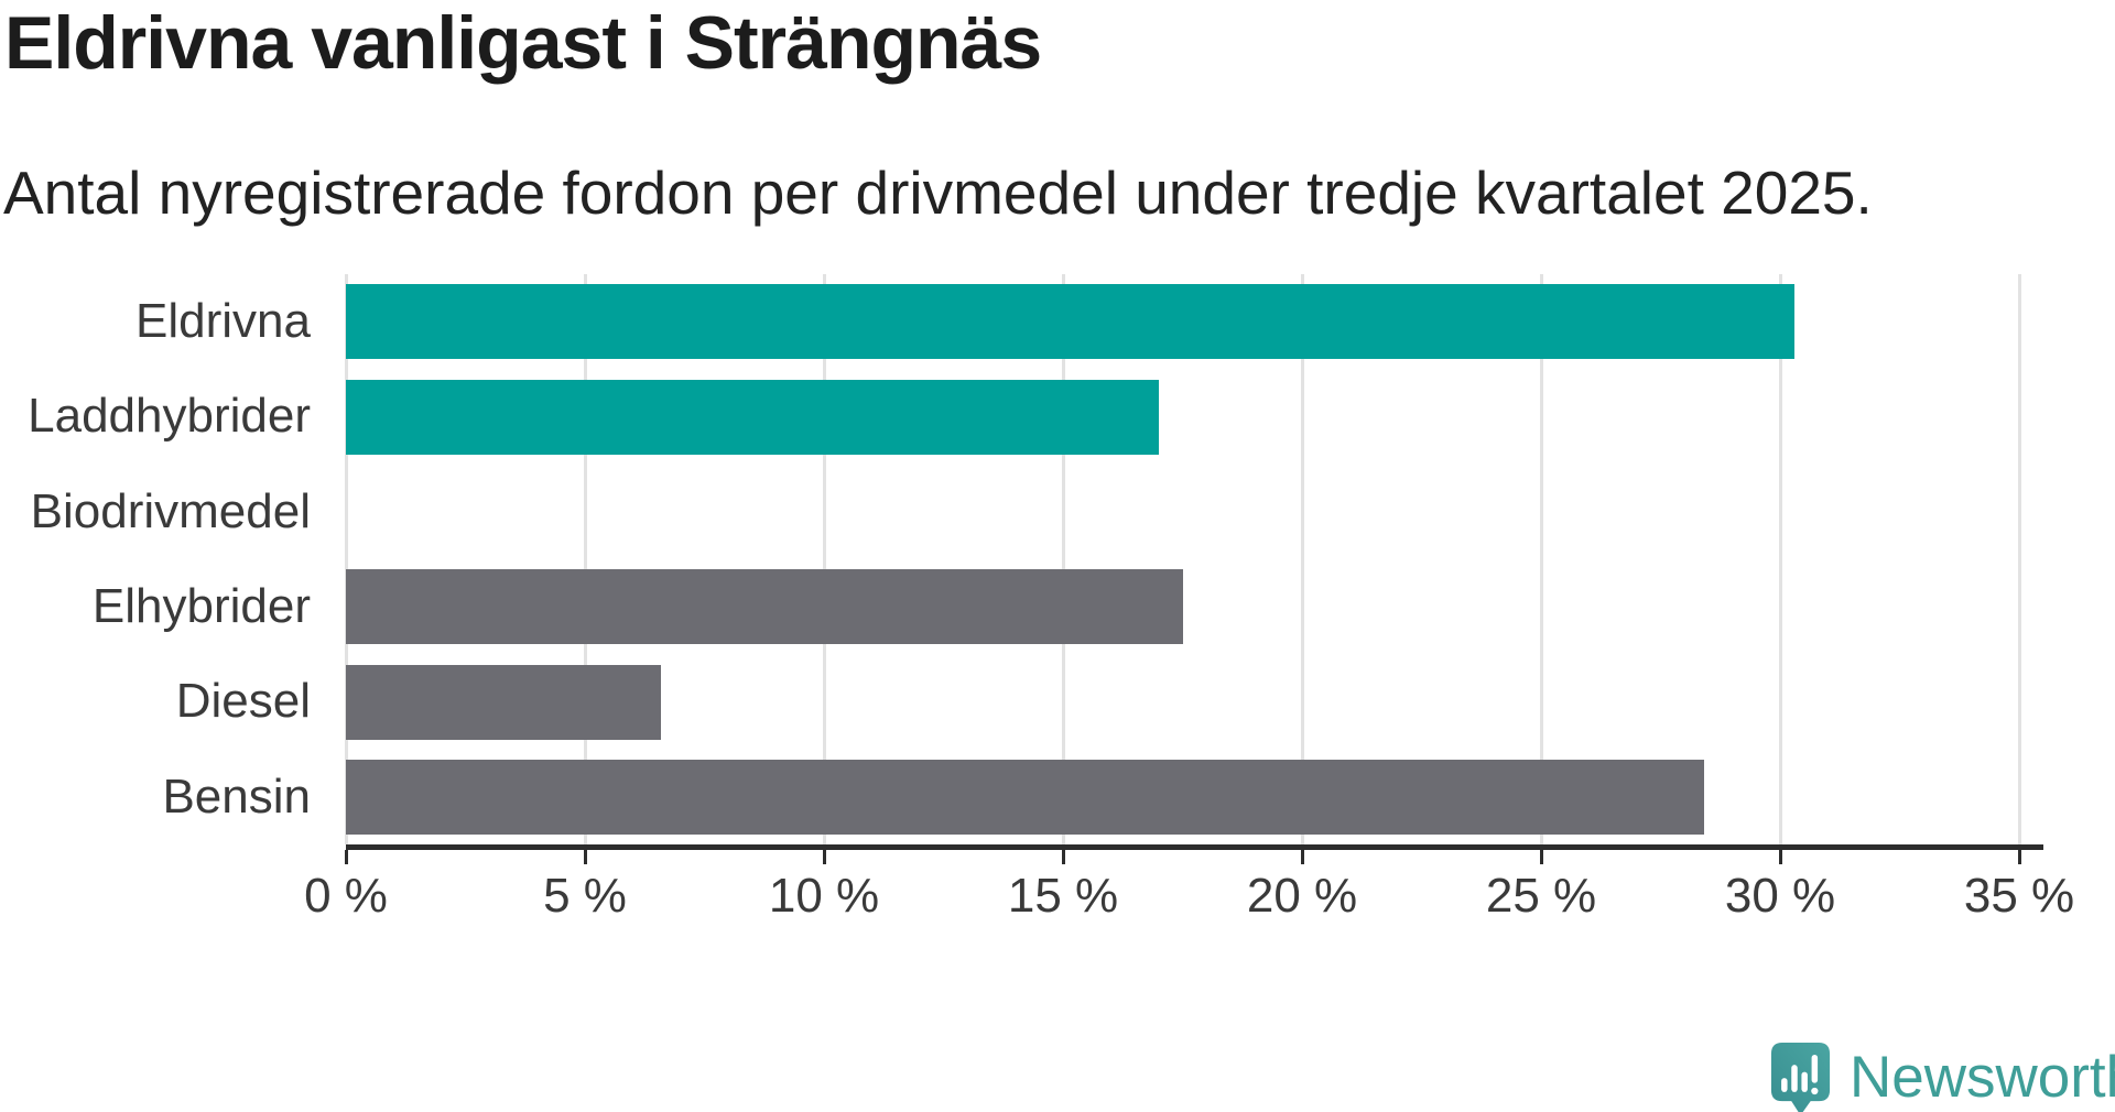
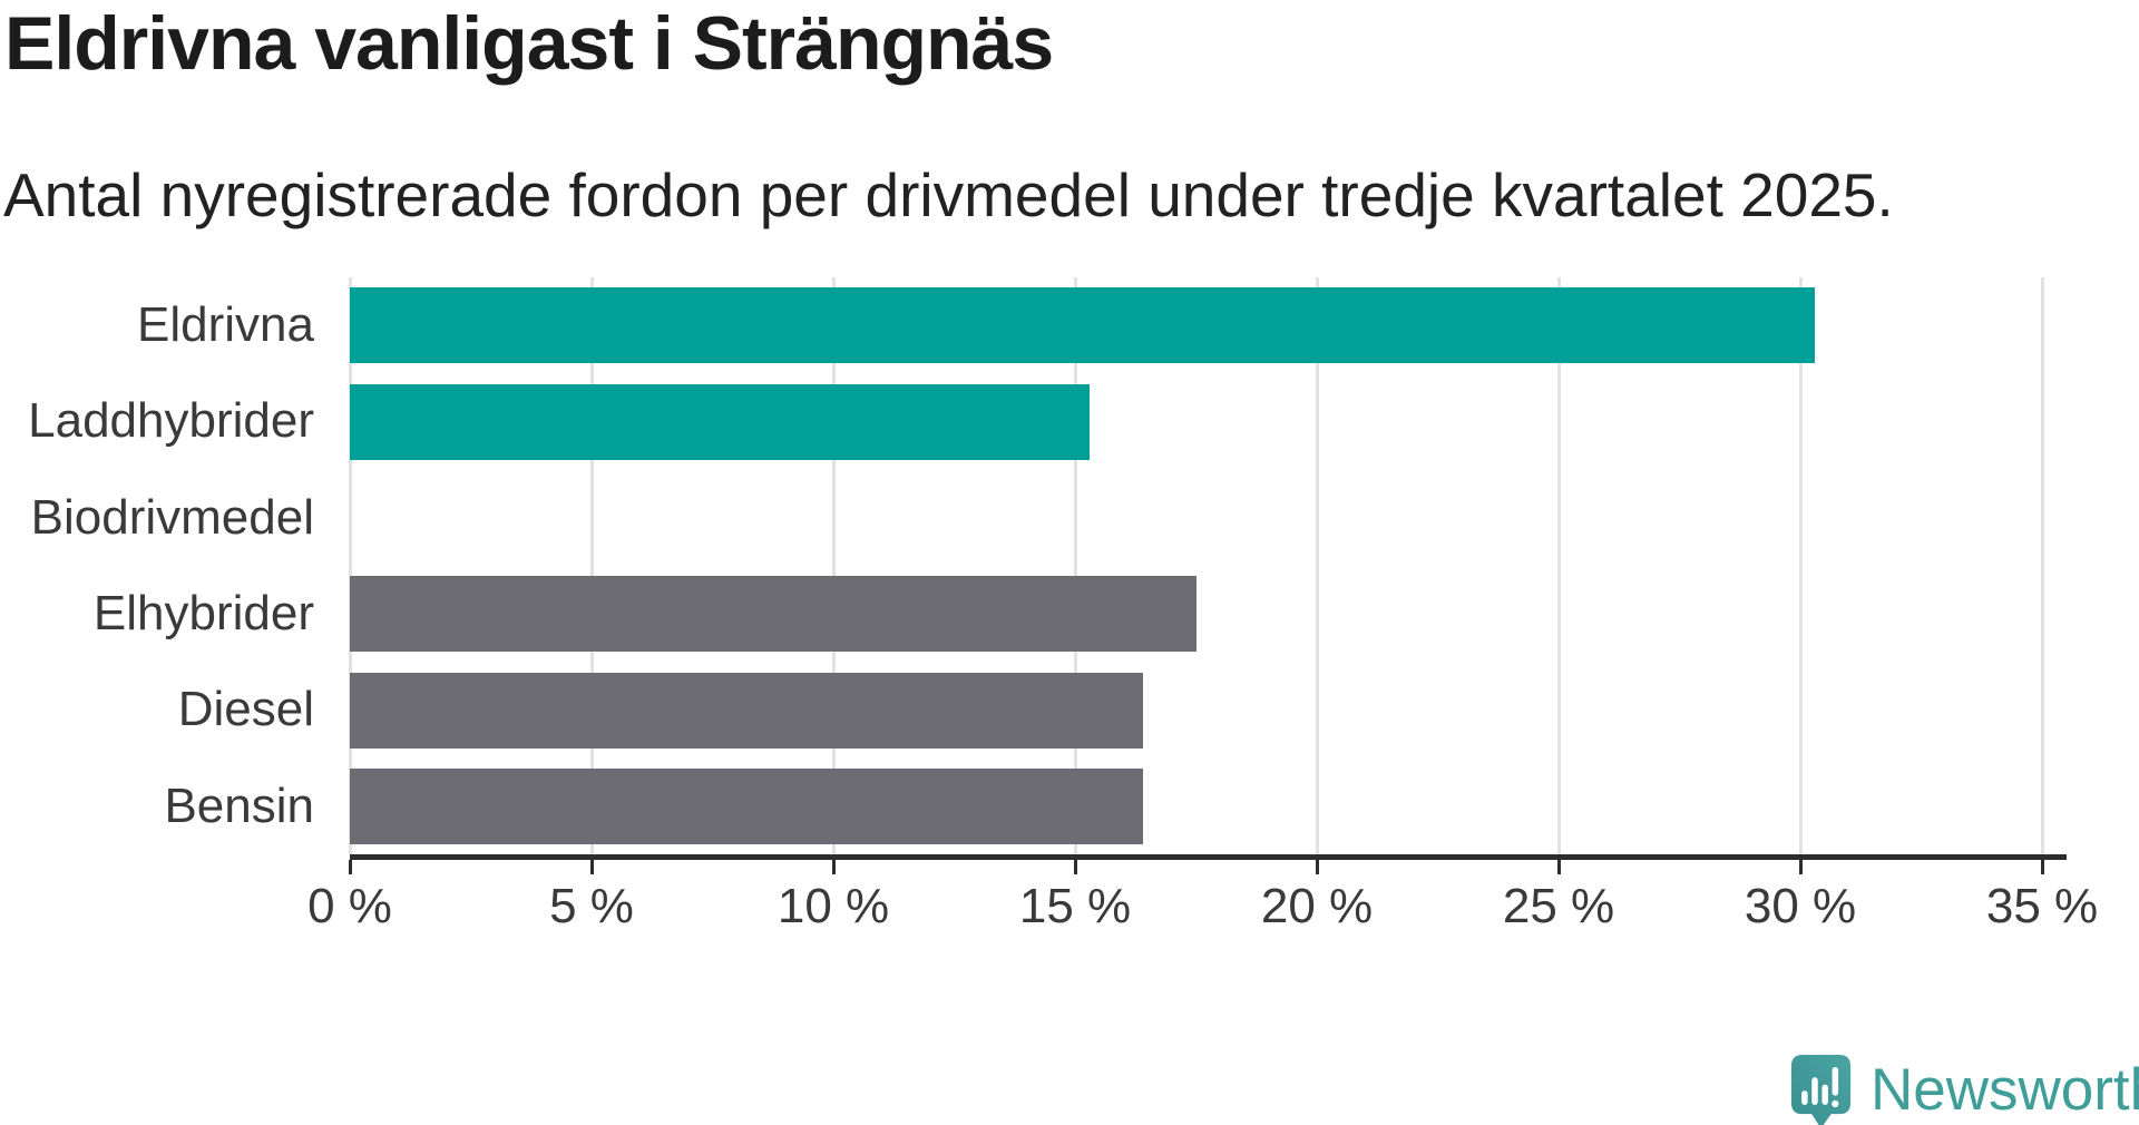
Laddhybrider: 17.0% -> 15.3%
Diesel: 6.6% -> 16.4%
Bensin: 28.4% -> 16.4%
